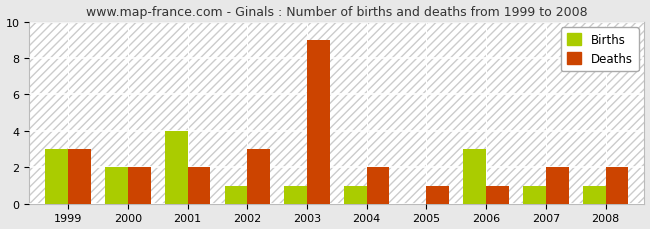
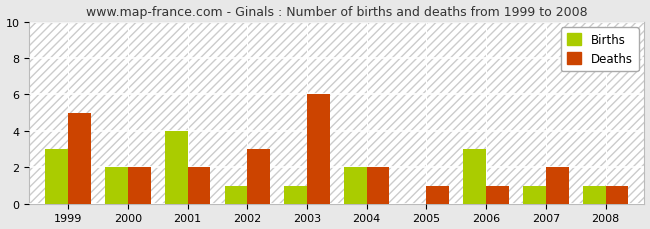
Deaths/1999: 3 -> 5
Deaths/2003: 9 -> 6
Births/2004: 1 -> 2
Deaths/2008: 2 -> 1
